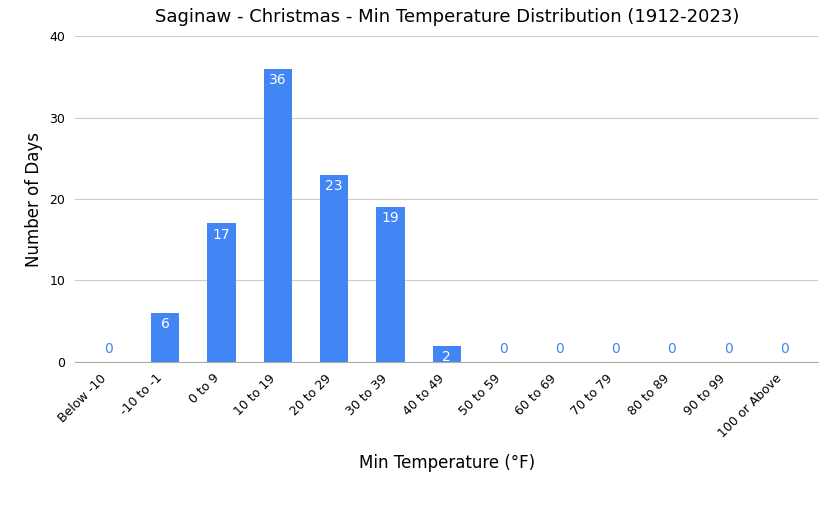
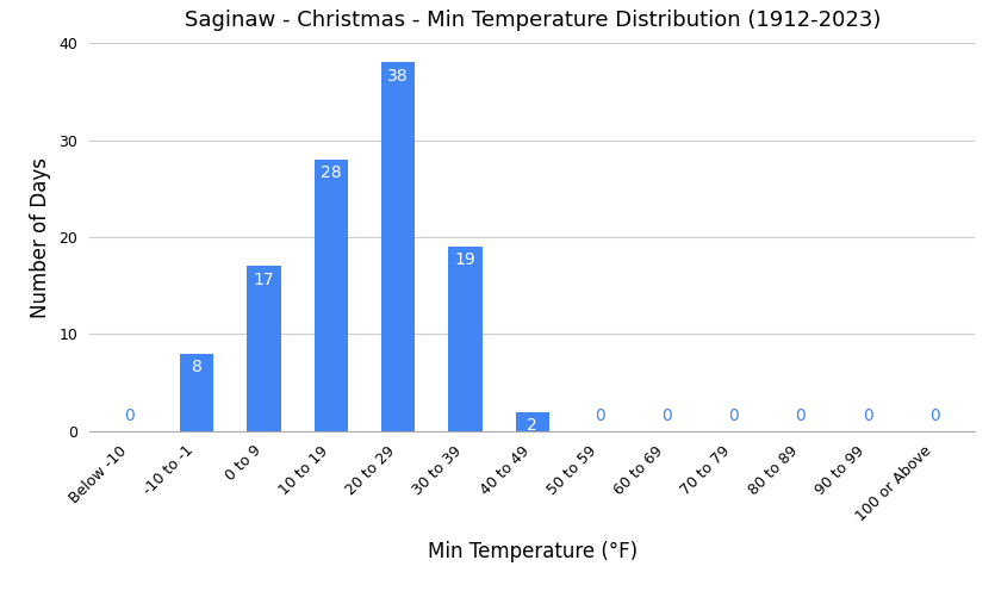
-10 to -1: 6 -> 8
10 to 19: 36 -> 28
20 to 29: 23 -> 38
